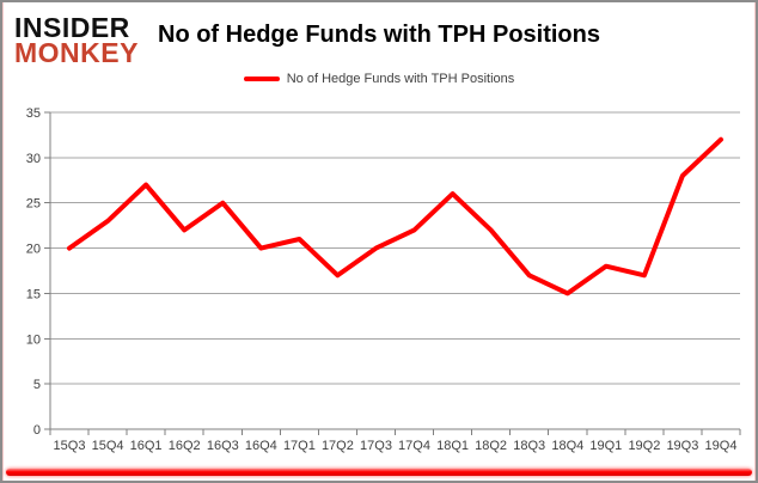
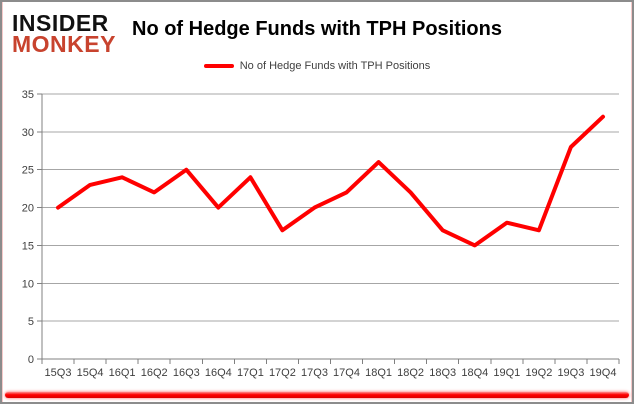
16Q1: 27 -> 24
17Q1: 21 -> 24
